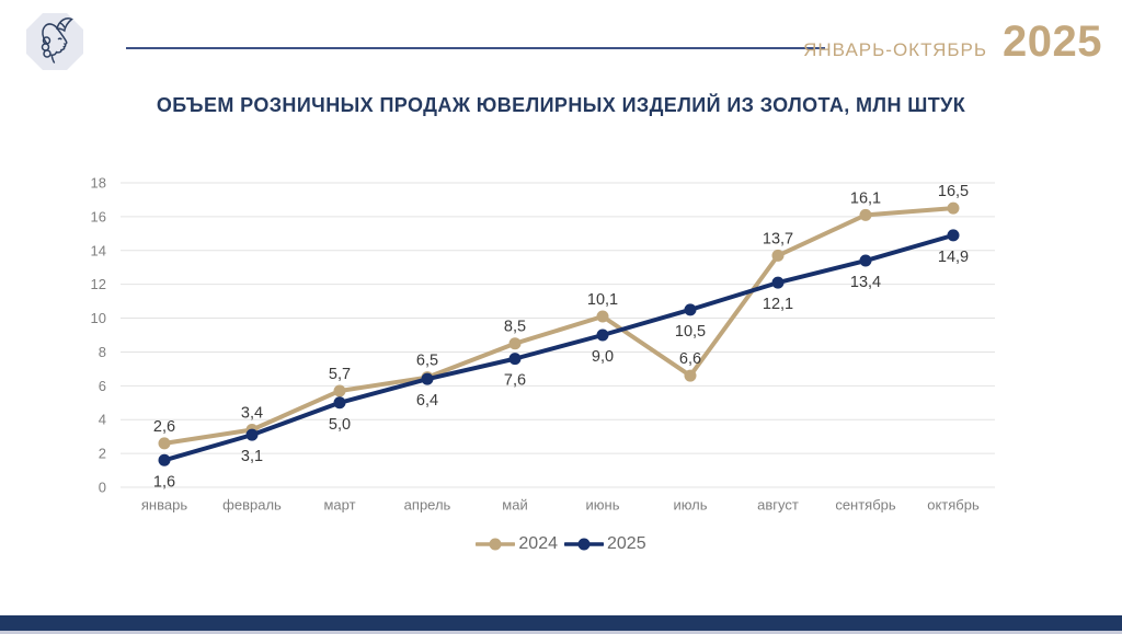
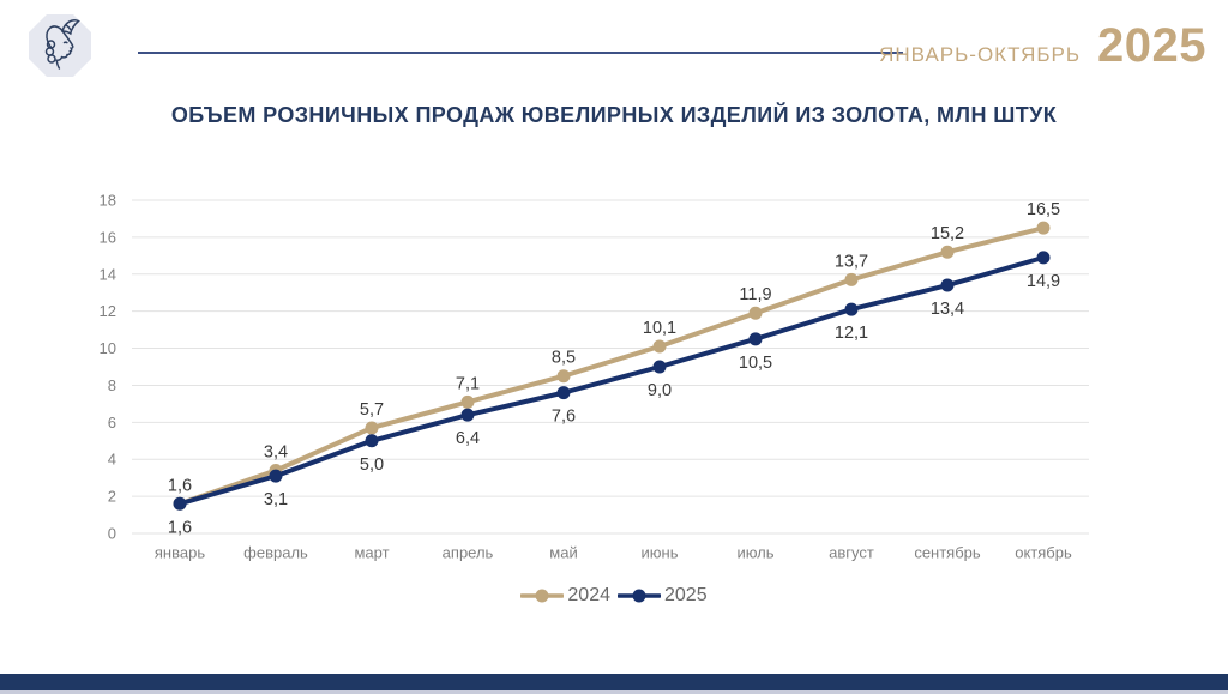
2024/январь: 2,6 -> 1,6
2024/апрель: 6,5 -> 7,1
2024/июль: 6,6 -> 11,9
2024/сентябрь: 16,1 -> 15,2
